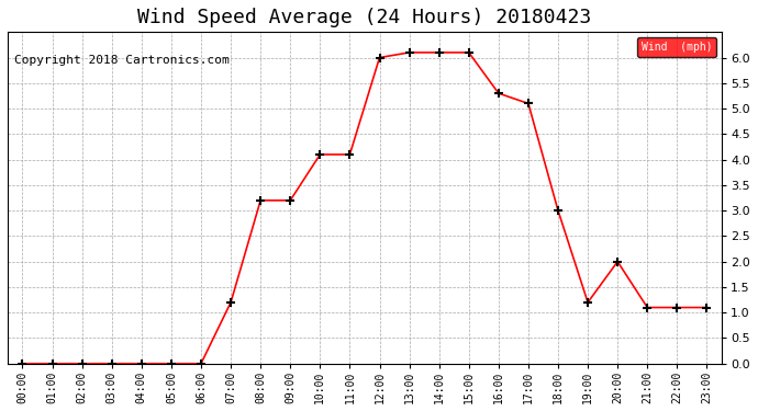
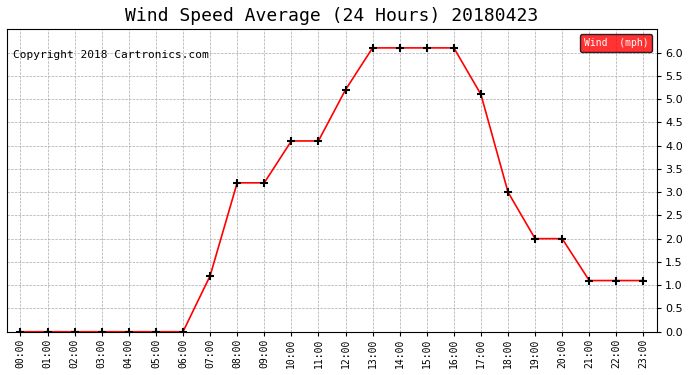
12:00: 6.0 -> 5.2
16:00: 5.3 -> 6.1
19:00: 1.2 -> 2.0
